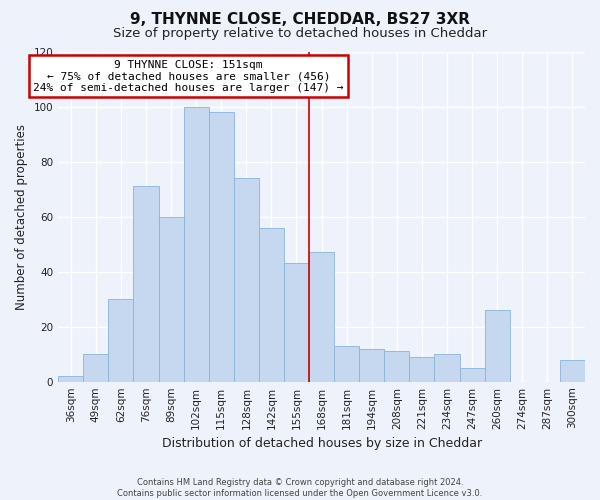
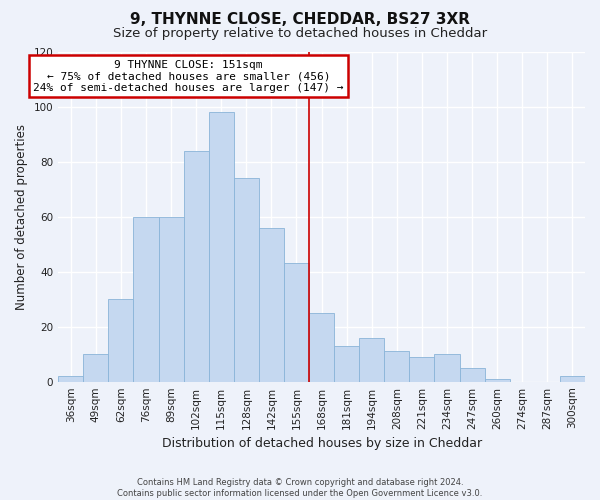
76sqm: 71 -> 60
102sqm: 100 -> 84
168sqm: 47 -> 25
194sqm: 12 -> 16
260sqm: 26 -> 1
300sqm: 8 -> 2
